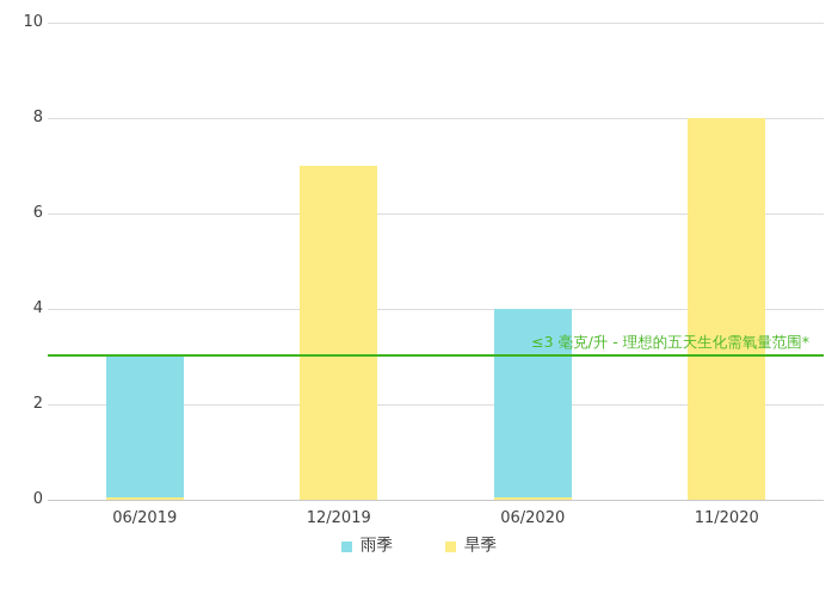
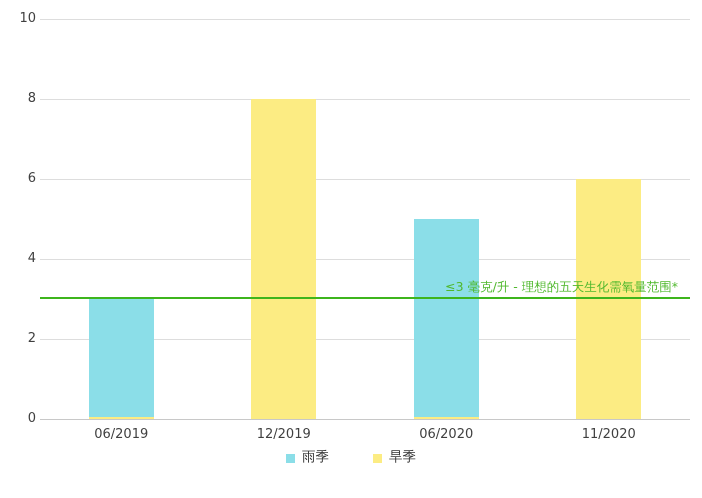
旱季/12/2019: 7 -> 8
雨季/06/2020: 4 -> 5
旱季/11/2020: 8 -> 6
